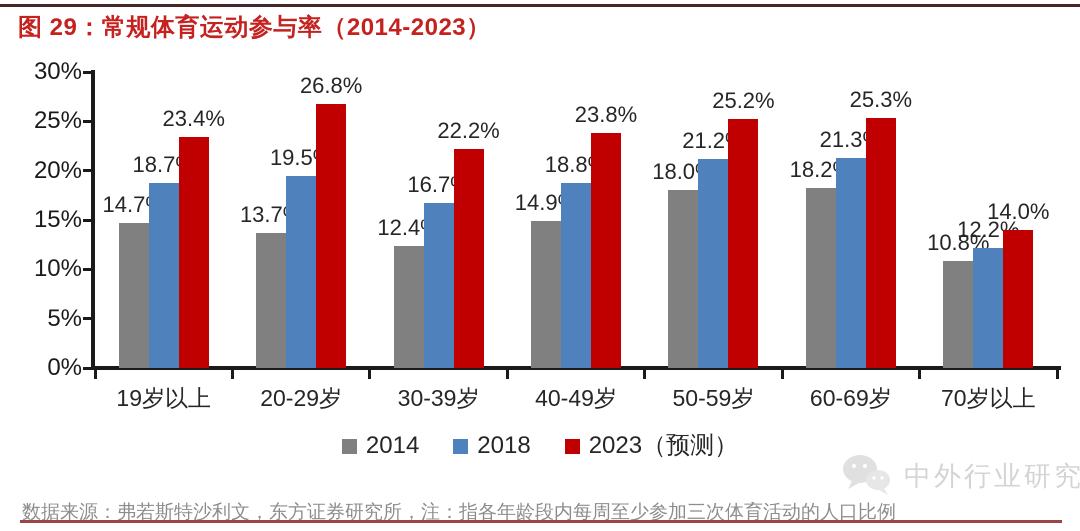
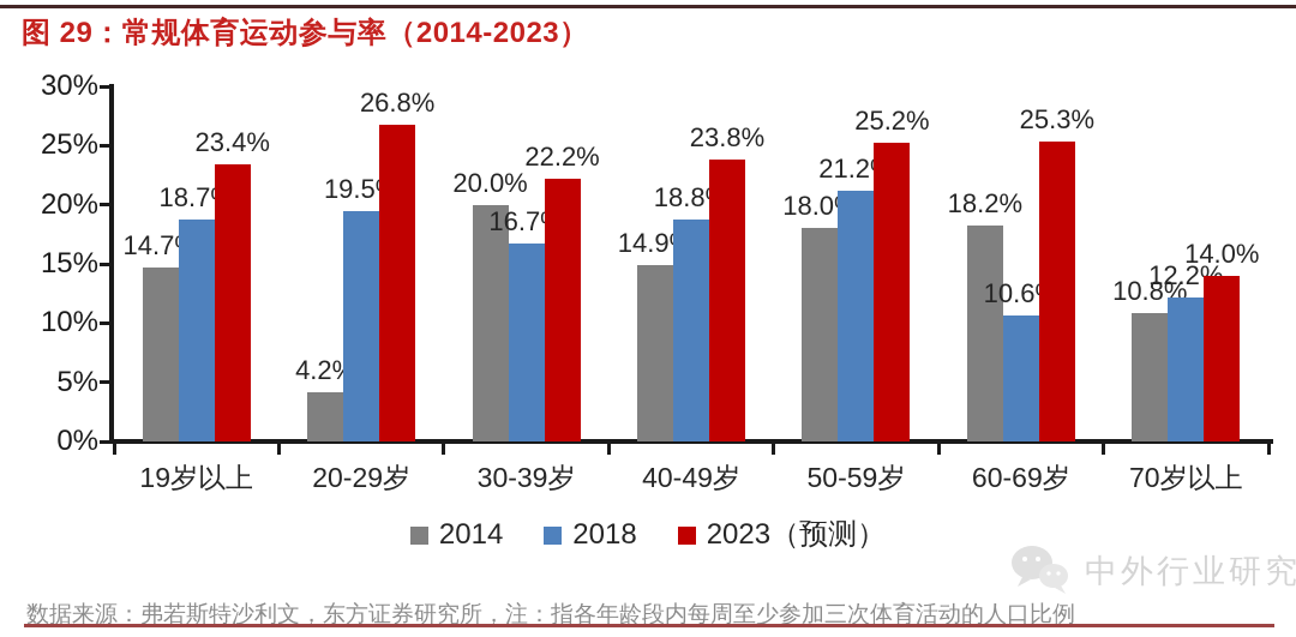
2014/20-29岁: 13.7% -> 4.2%
2014/30-39岁: 12.4% -> 20.0%
2018/60-69岁: 21.3% -> 10.6%
